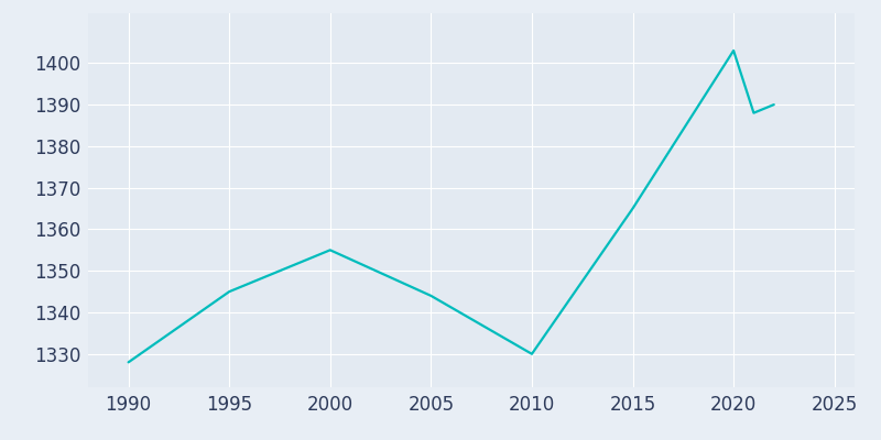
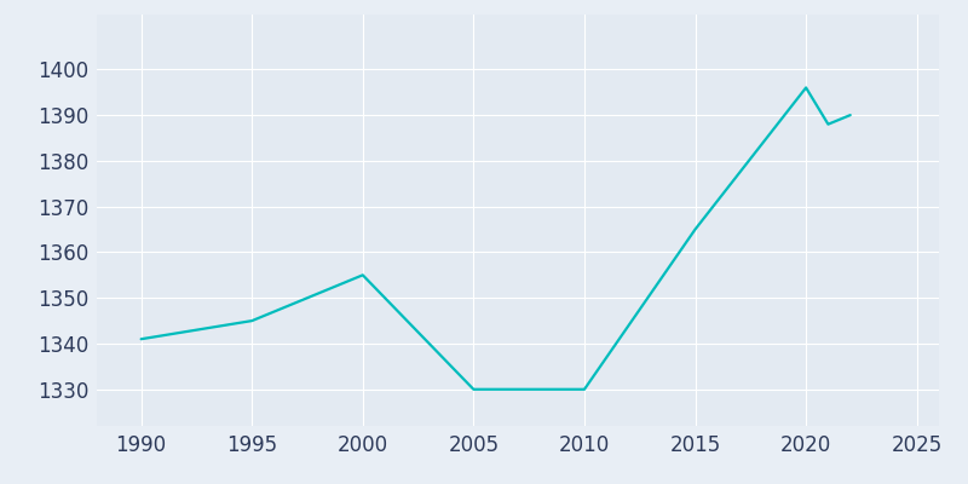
1990: 1328 -> 1341
2005: 1344 -> 1330
2020: 1403 -> 1396
